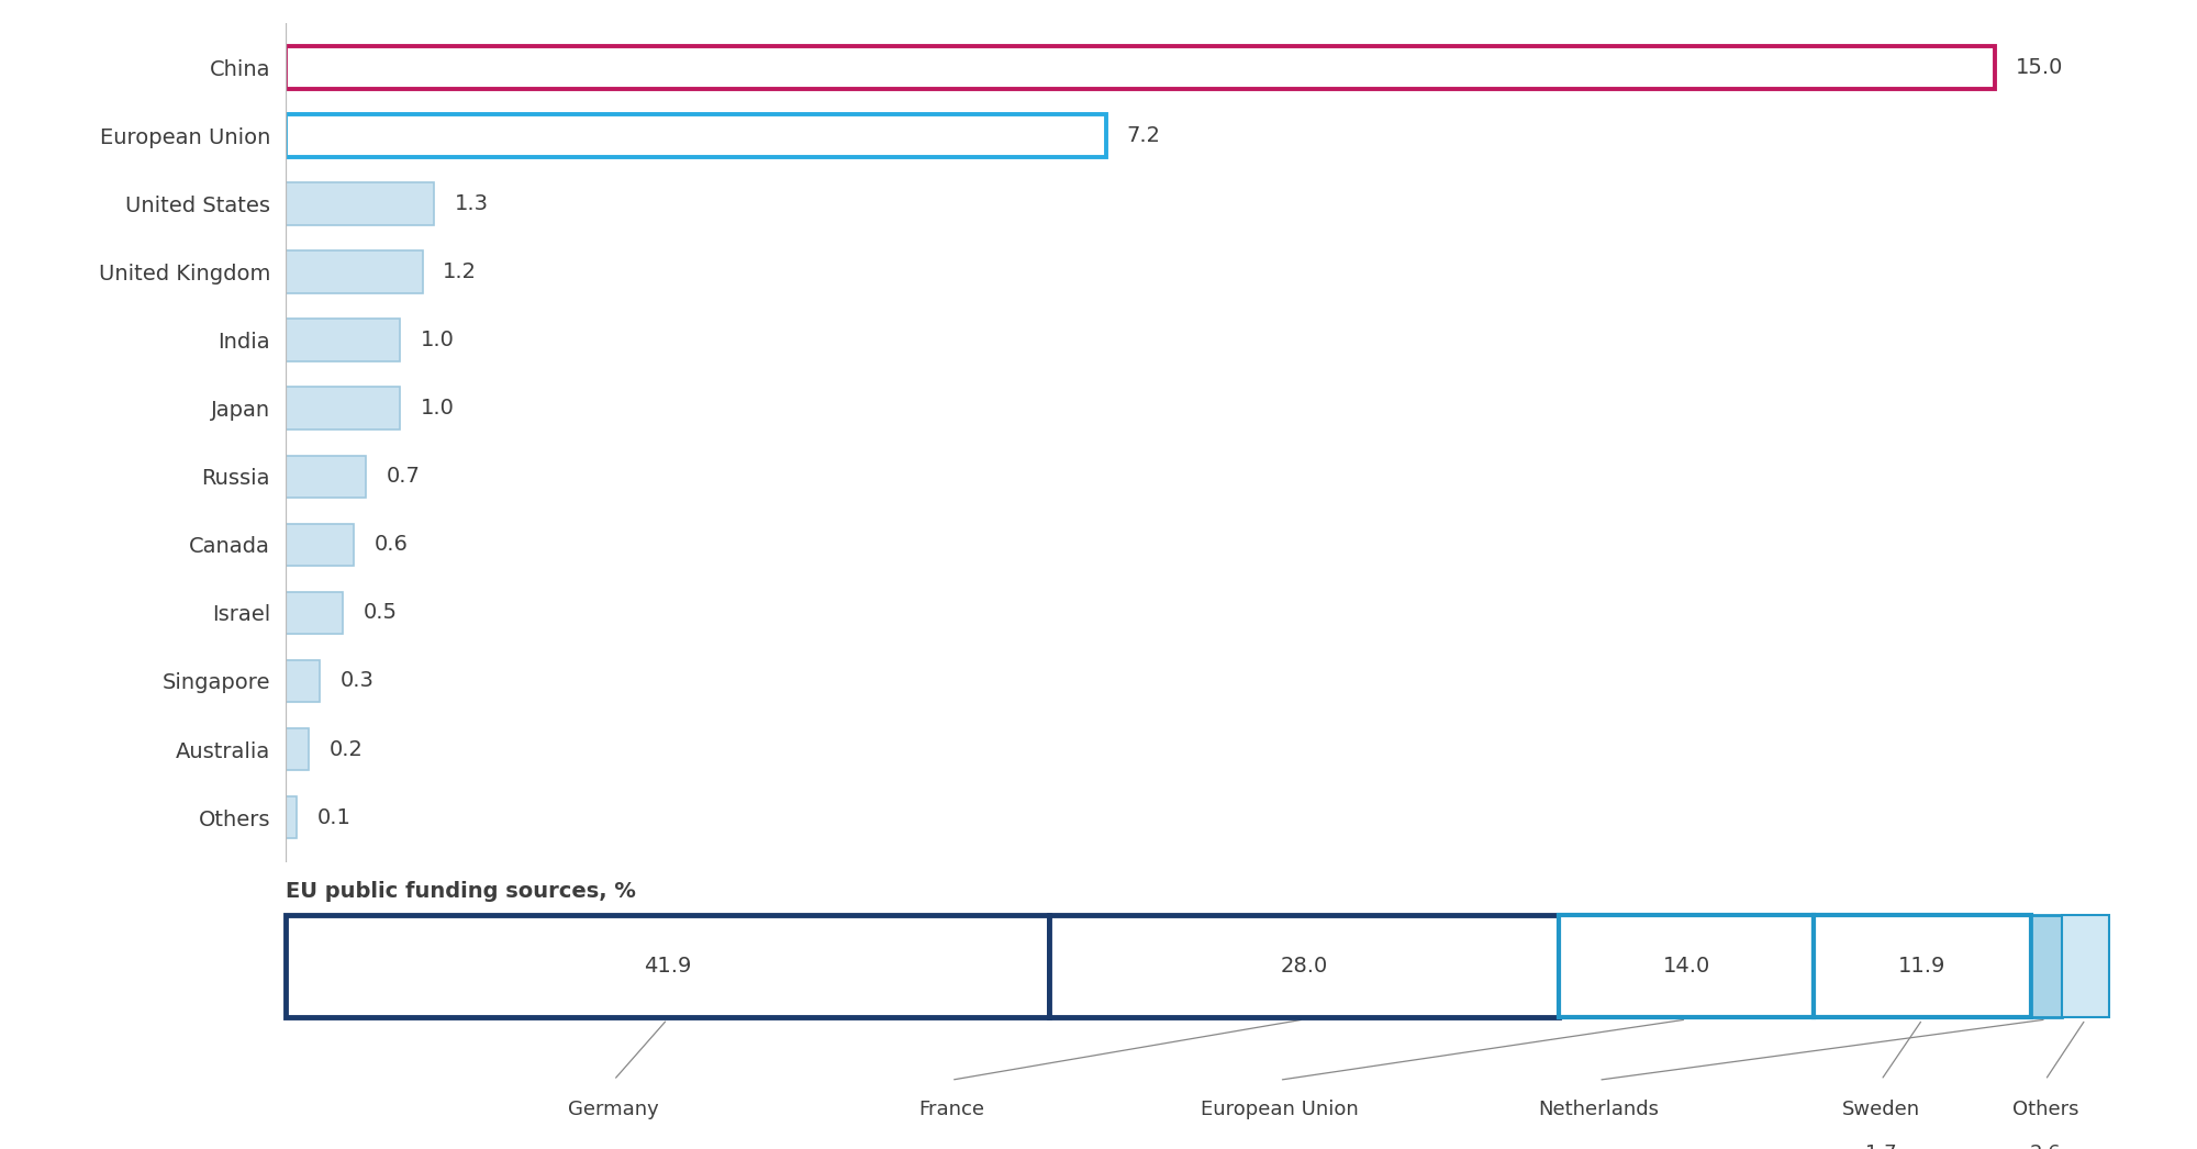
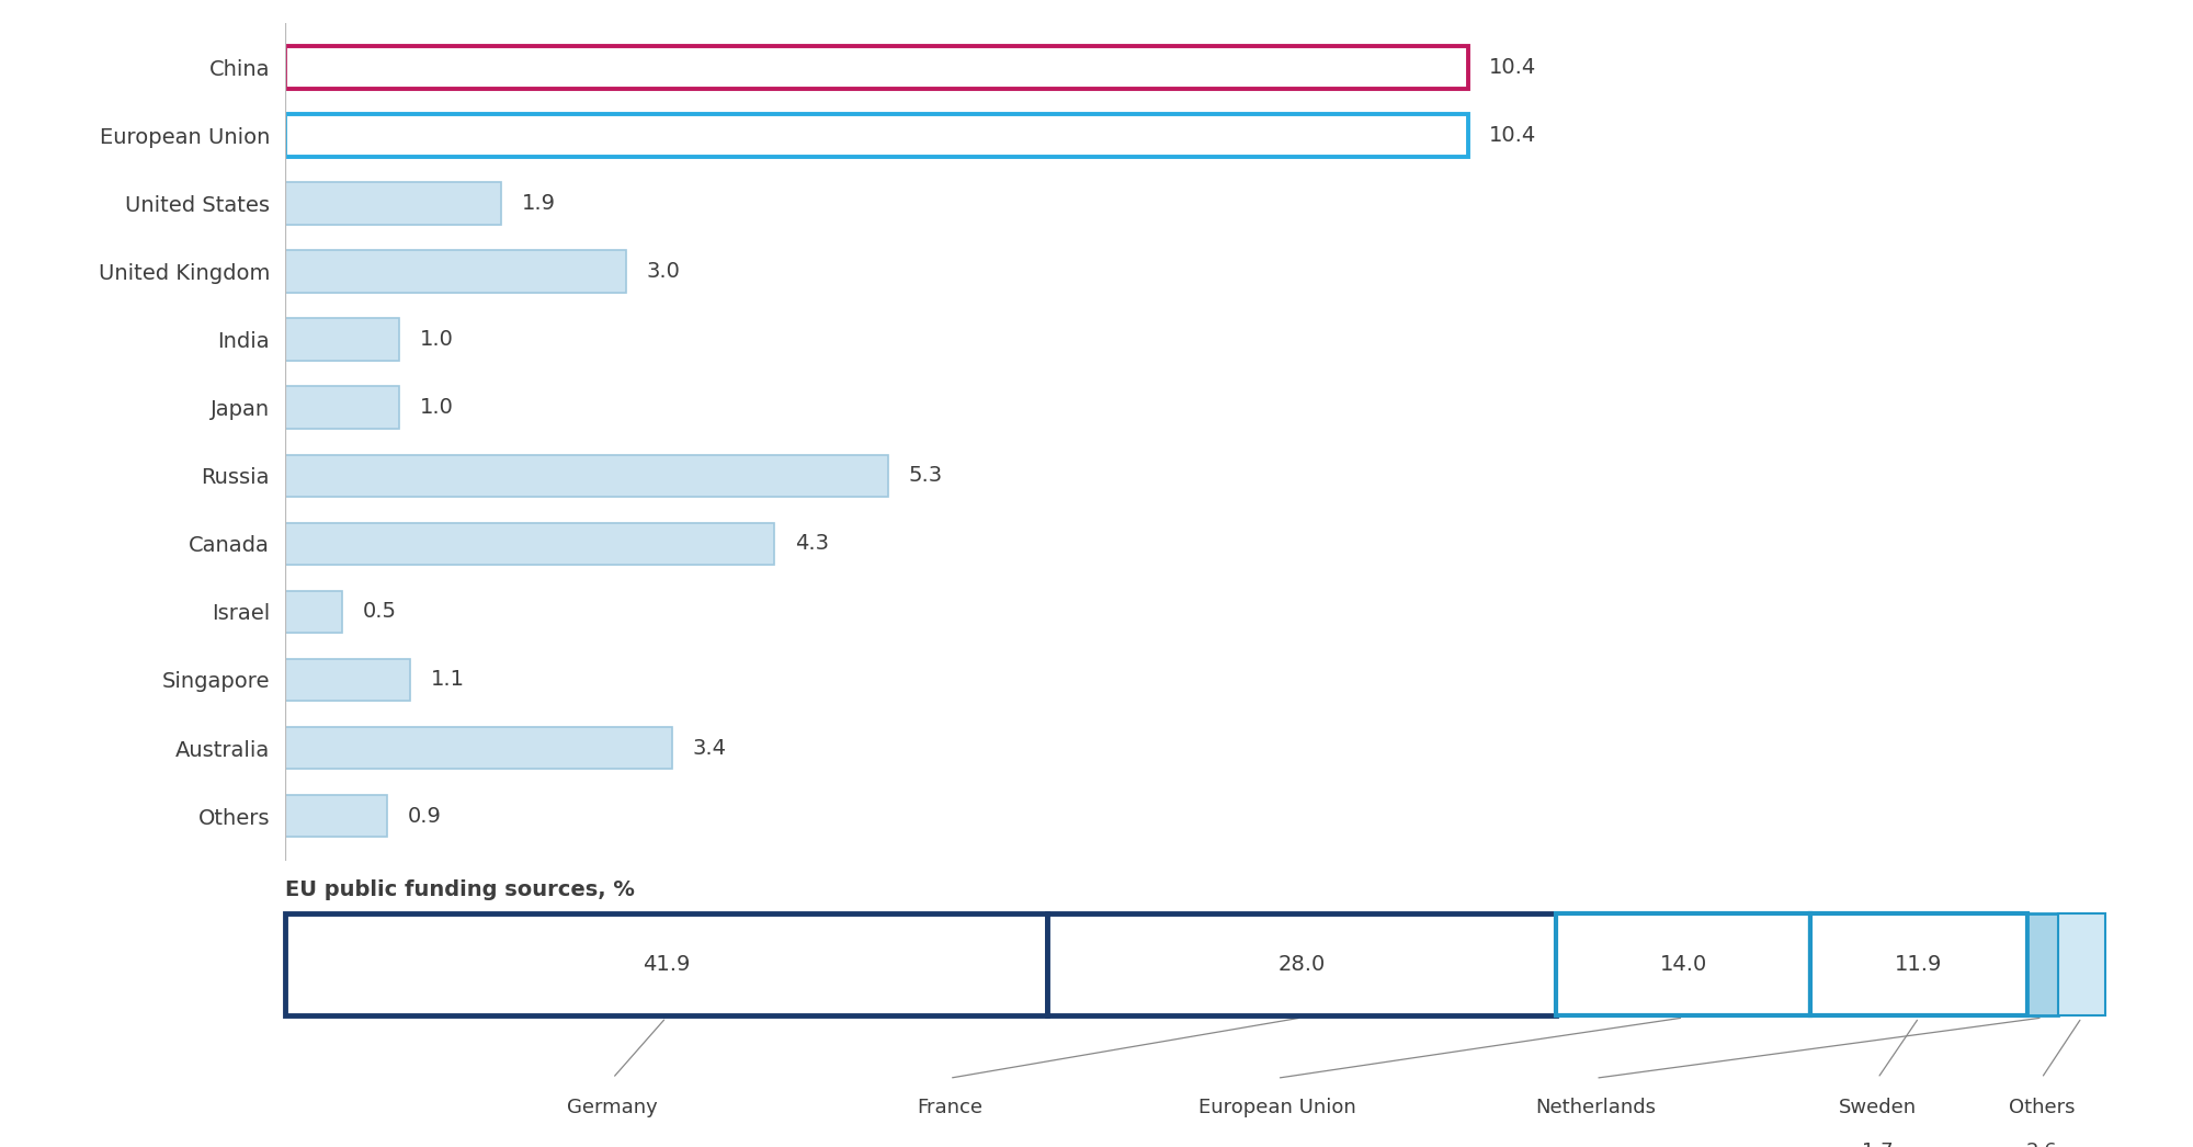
China: 15.0 -> 10.4
European Union: 7.2 -> 10.4
United States: 1.3 -> 1.9
United Kingdom: 1.2 -> 3.0
Russia: 0.7 -> 5.3
Canada: 0.6 -> 4.3
Singapore: 0.3 -> 1.1
Australia: 0.2 -> 3.4
Others: 0.1 -> 0.9
